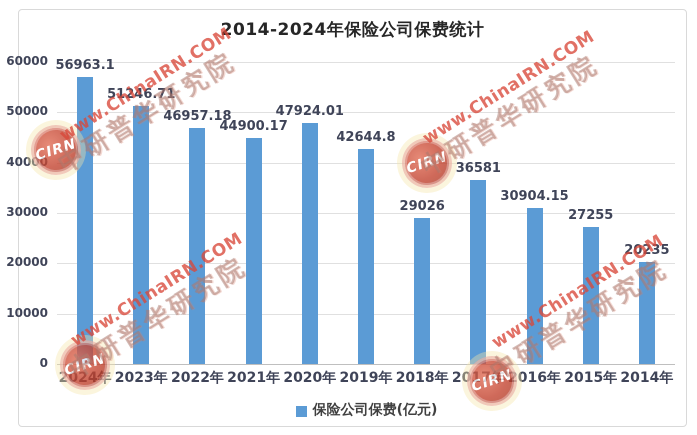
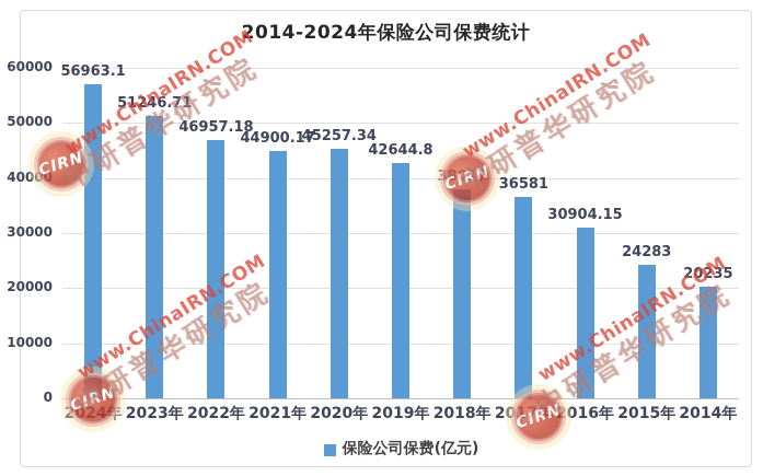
2020年: 47924.01 -> 45257.34
2018年: 29026 -> 38017
2015年: 27255 -> 24283
